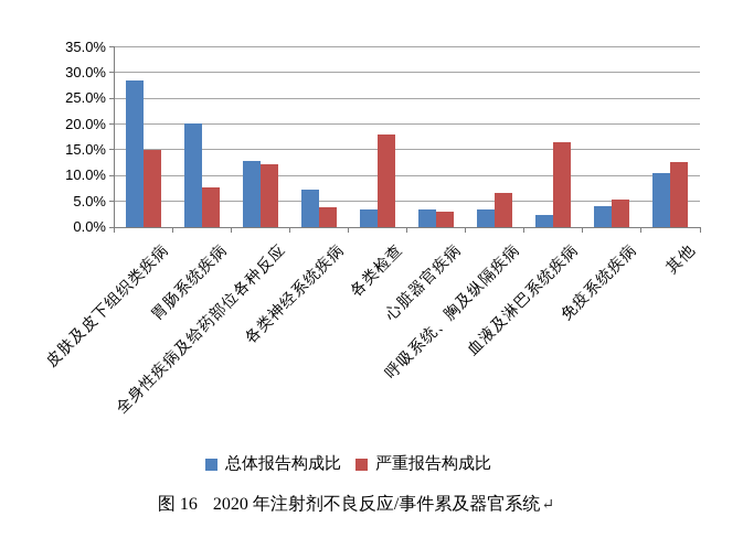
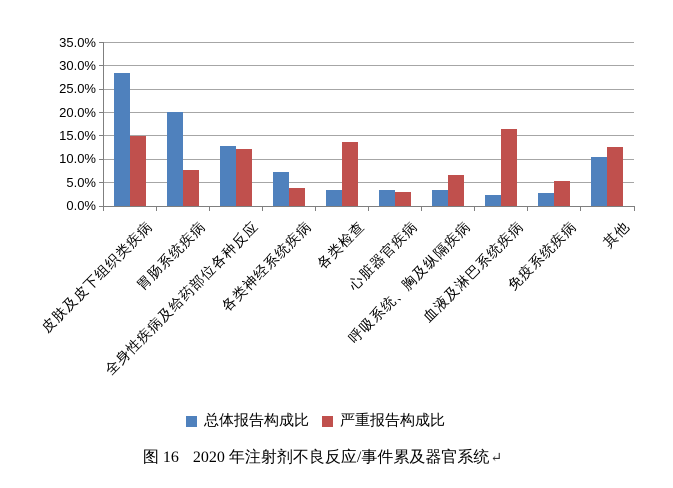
严重报告构成比/各类检查: 18% -> 14%
总体报告构成比/免疫系统疾病: 4% -> 3%
